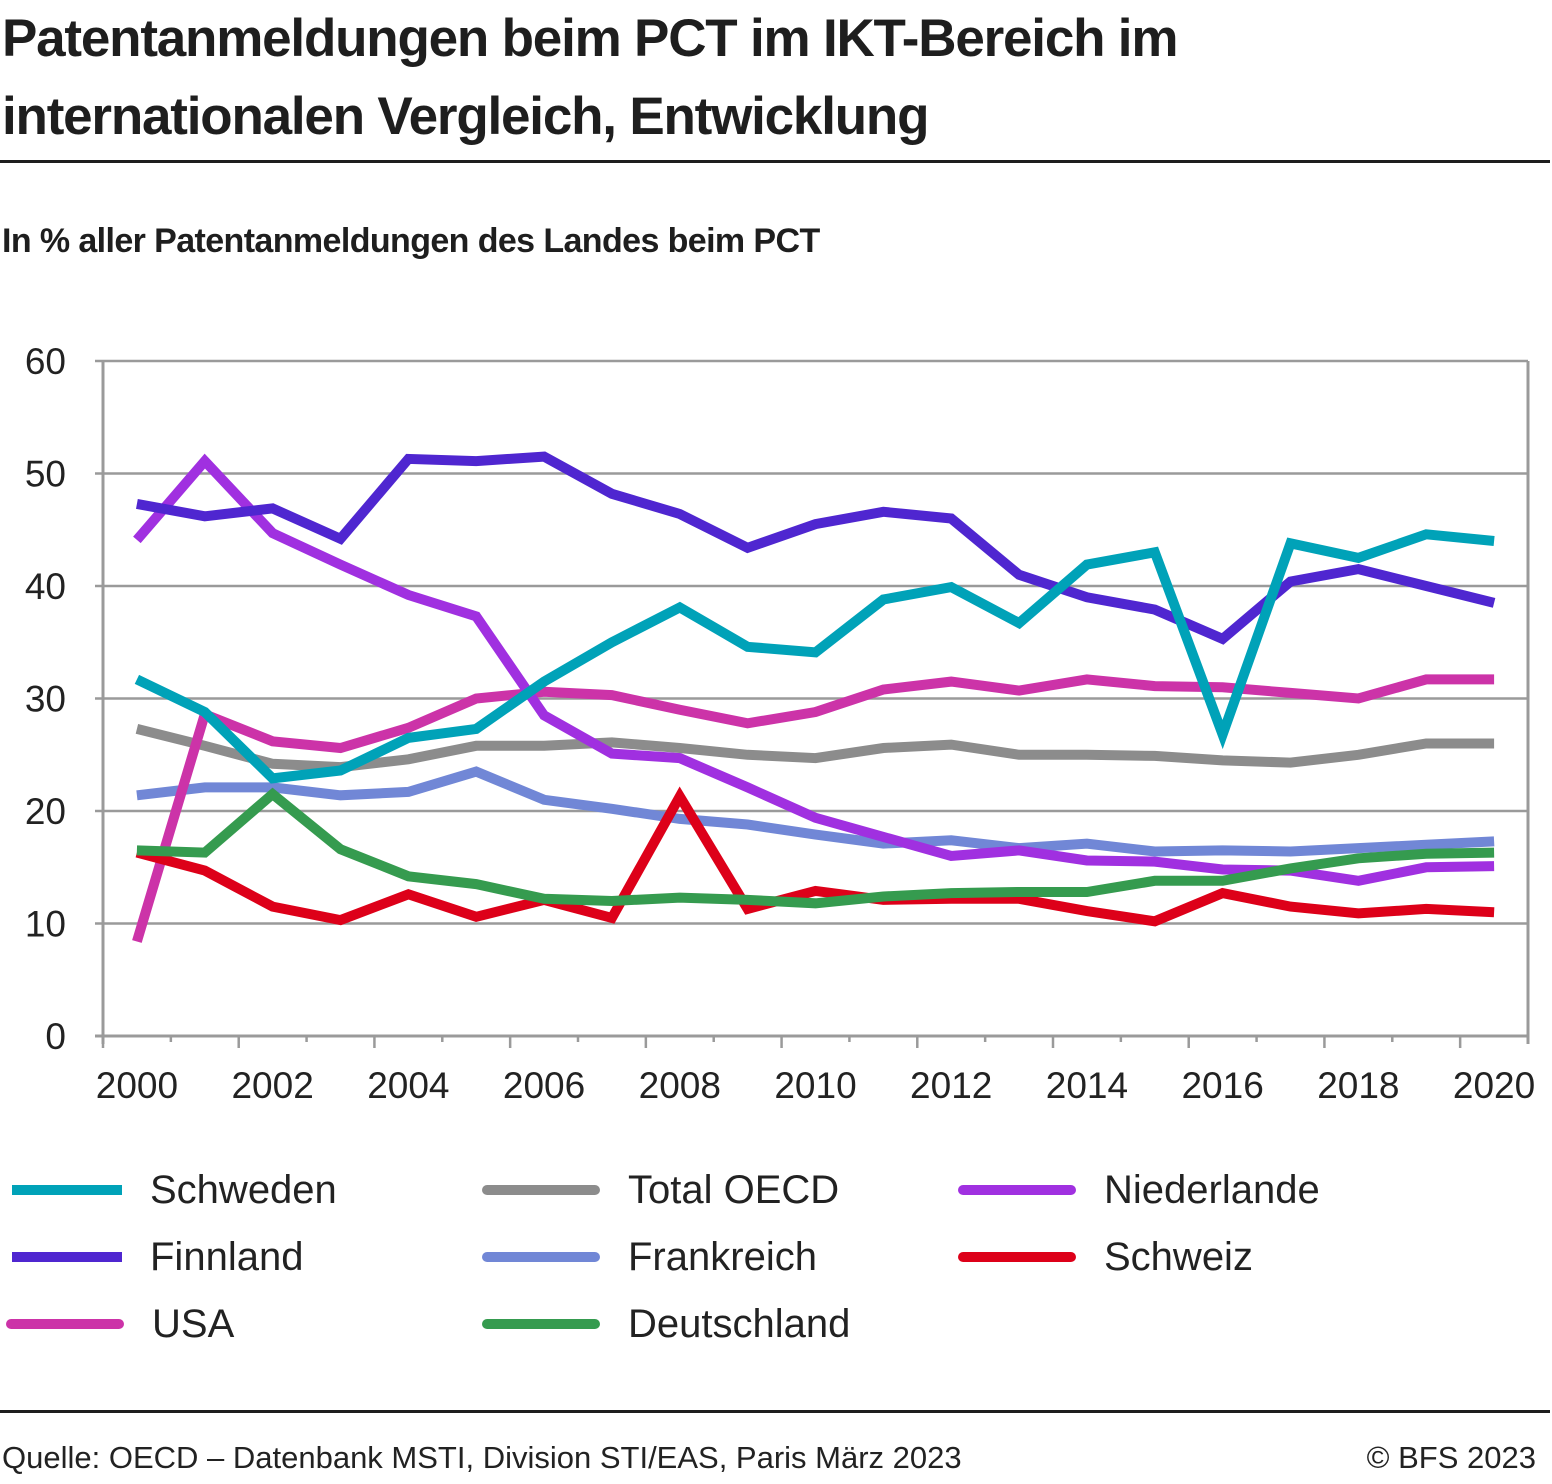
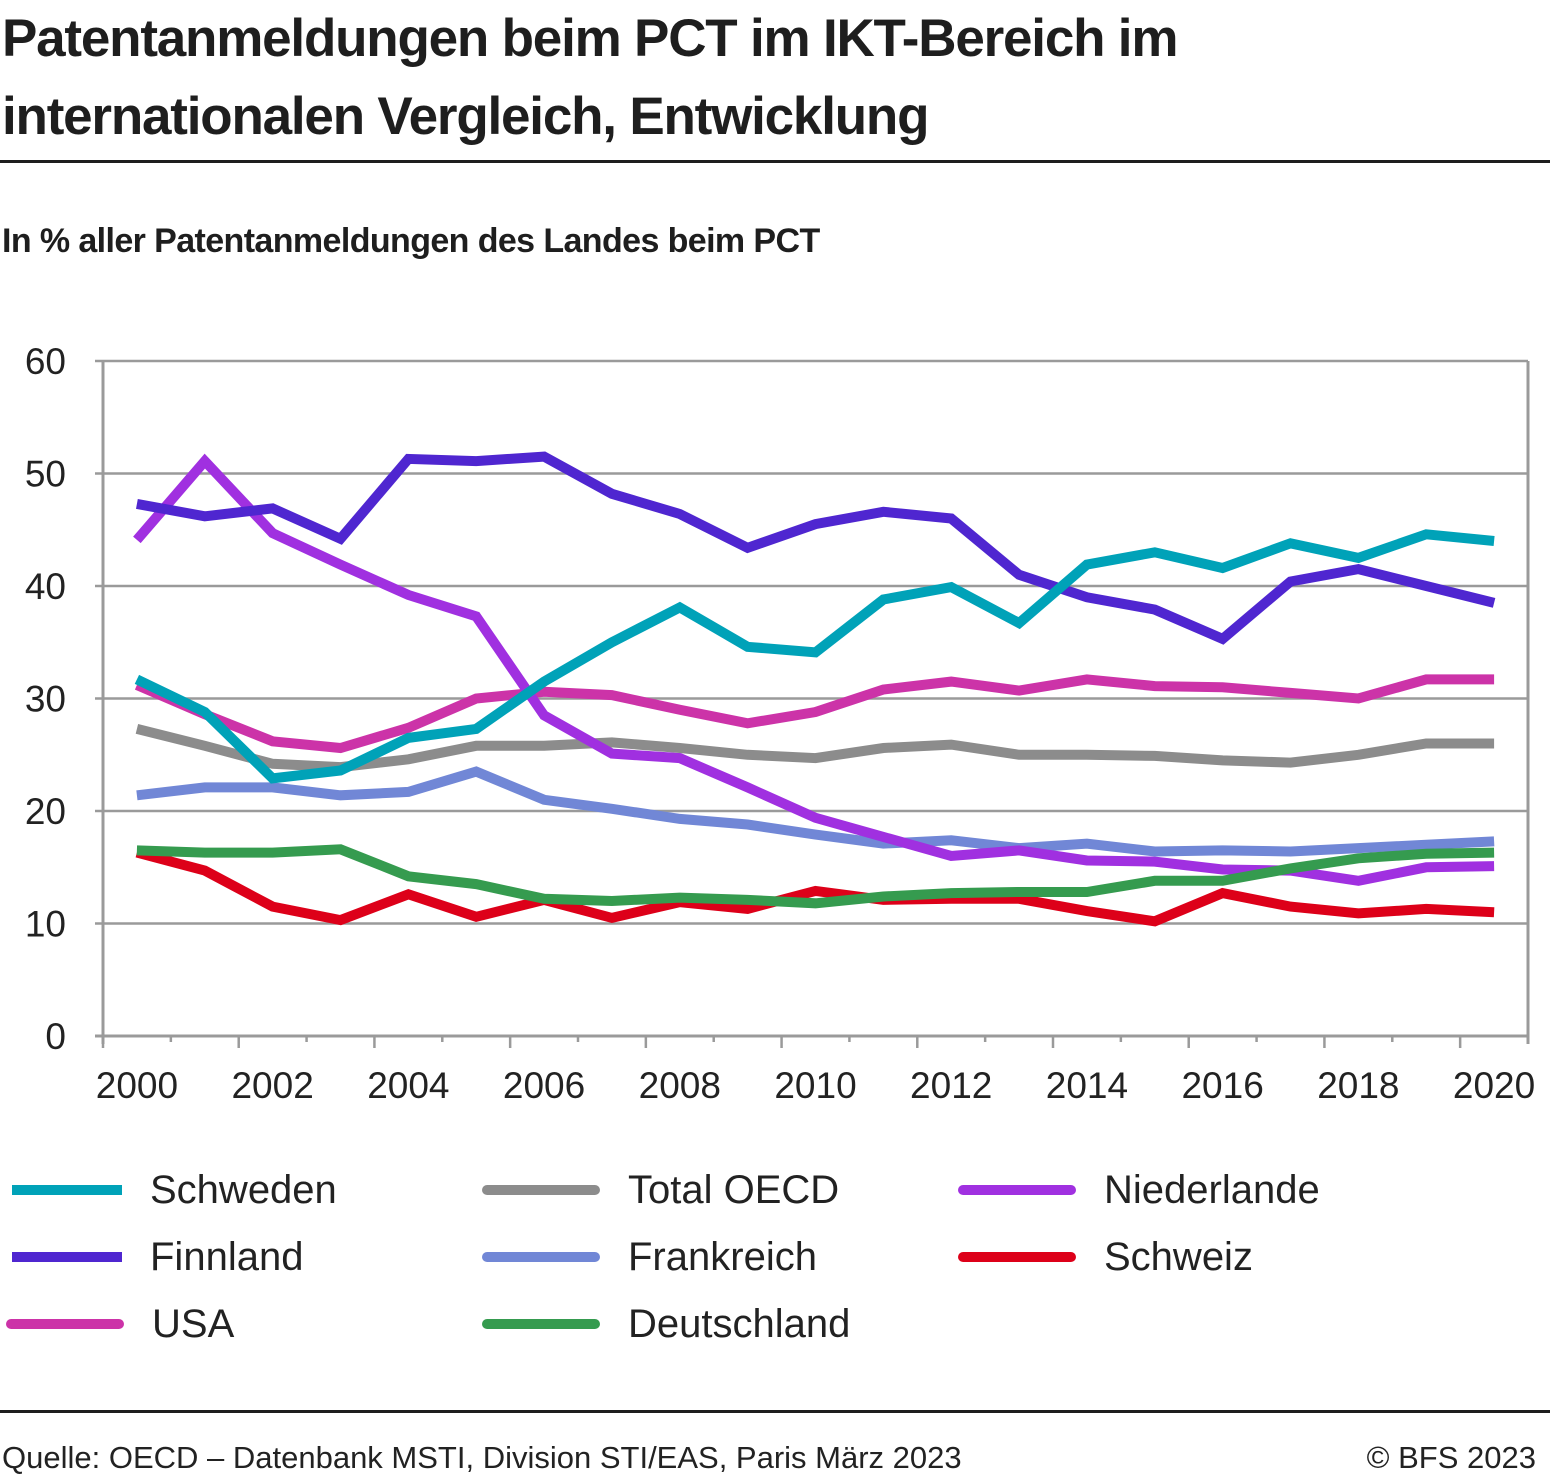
USA/2000: 8.4 -> 31.2
Deutschland/2002: 21.5 -> 16.3
Schweiz/2008: 21.3 -> 11.9
Schweden/2016: 26.8 -> 41.6
